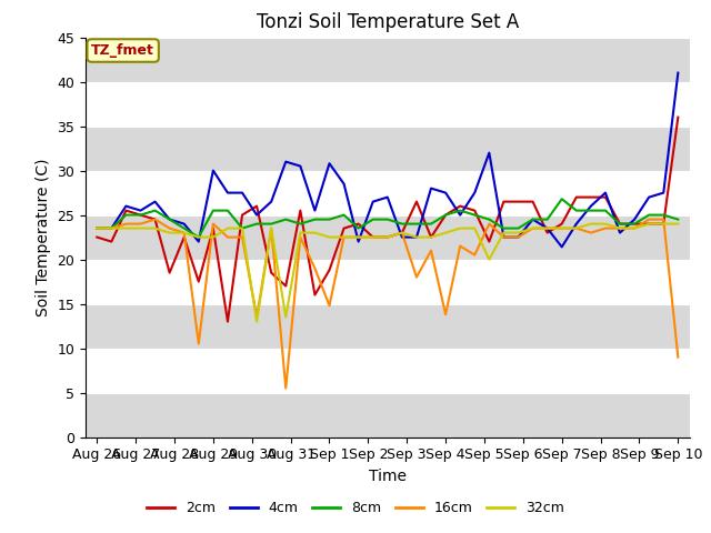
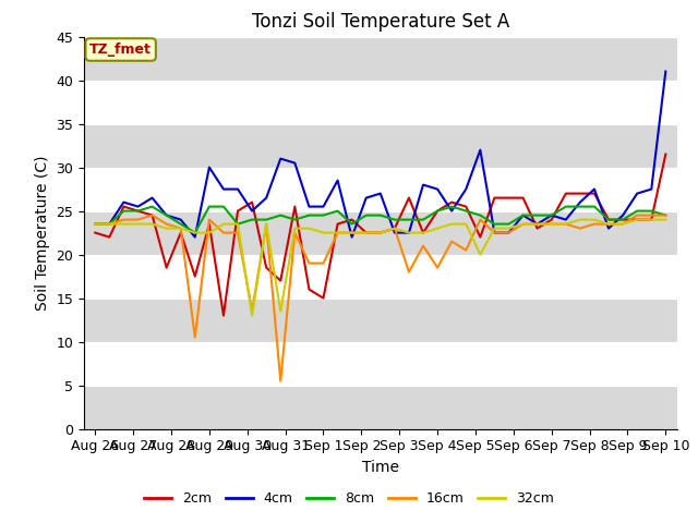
2cm/Sep 1: 18.8 -> 15.0
4cm/Sep 1: 30.8 -> 25.5
16cm/Sep 1: 14.8 -> 19.0
16cm/Sep 4: 13.8 -> 18.5
4cm/Sep 7: 21.4 -> 24.5
8cm/Sep 7: 26.8 -> 24.5
2cm/Sep 10: 36.0 -> 31.5
16cm/Sep 10: 9.0 -> 24.5
